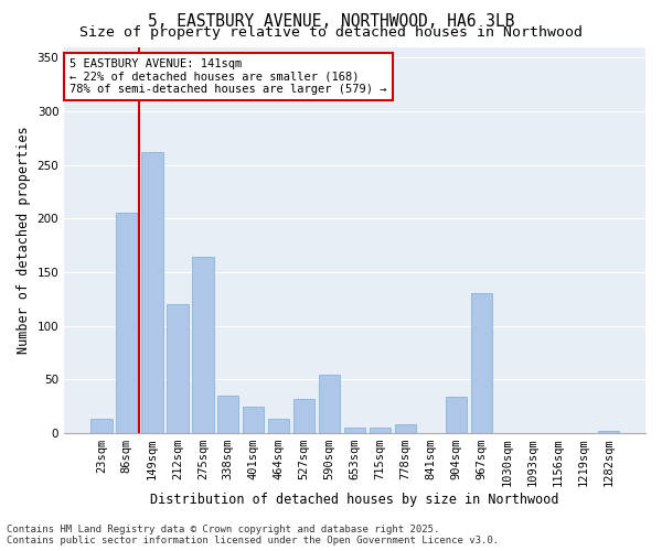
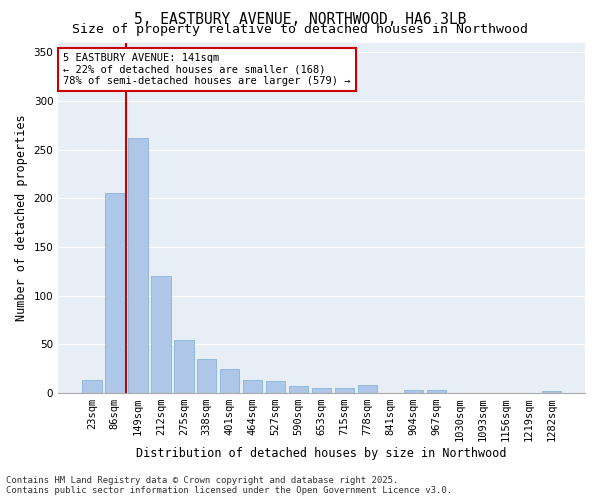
275sqm: 164 -> 54
527sqm: 32 -> 12
590sqm: 54 -> 7
904sqm: 34 -> 3
967sqm: 130 -> 3
